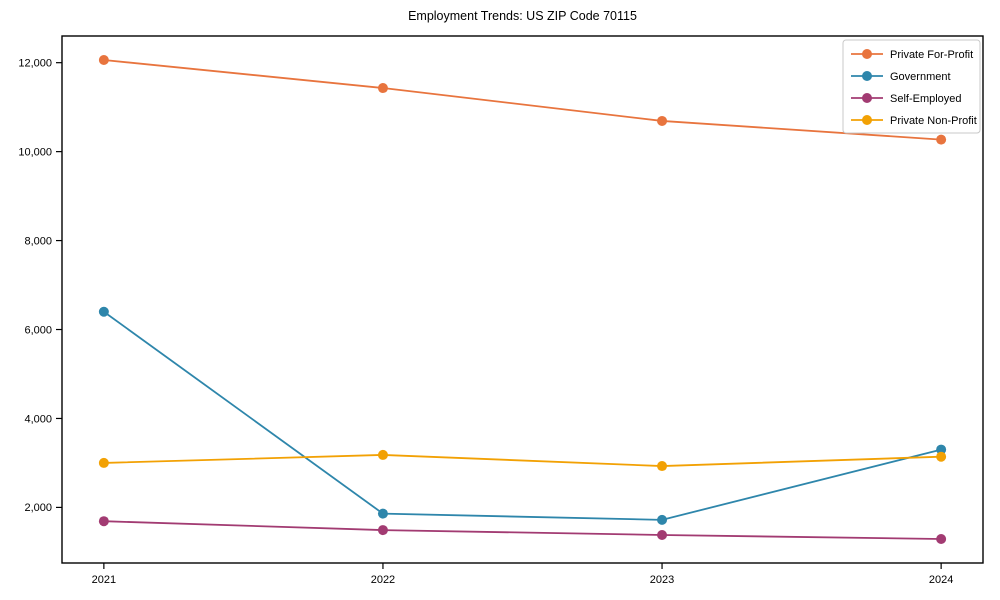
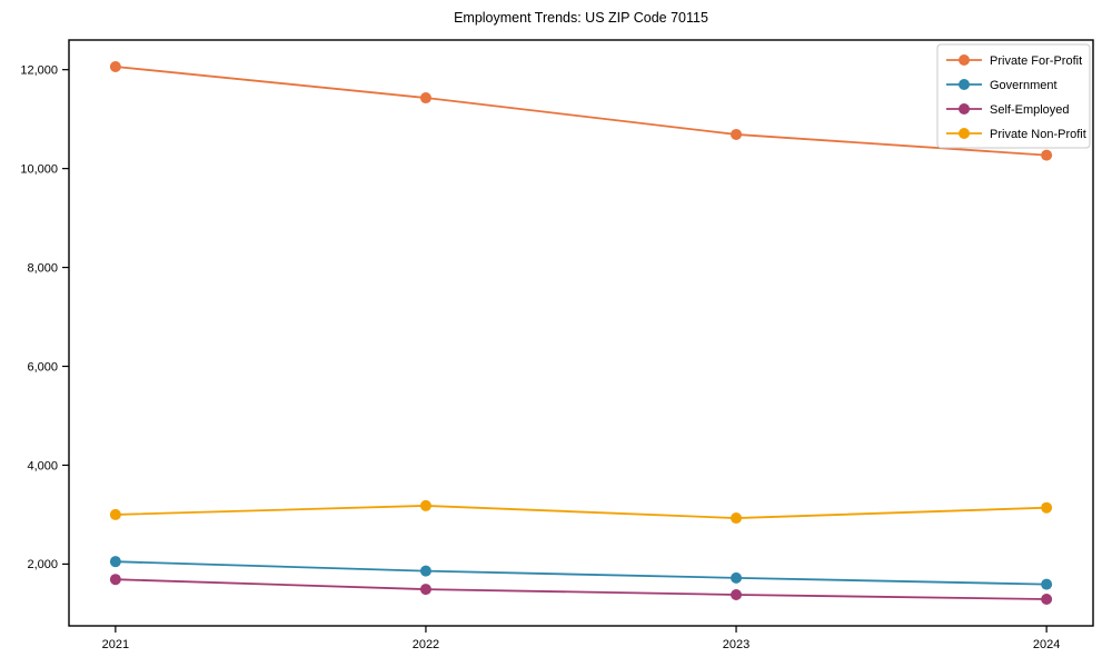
Government/2021: 6400 -> 2000
Government/2024: 3300 -> 1600
